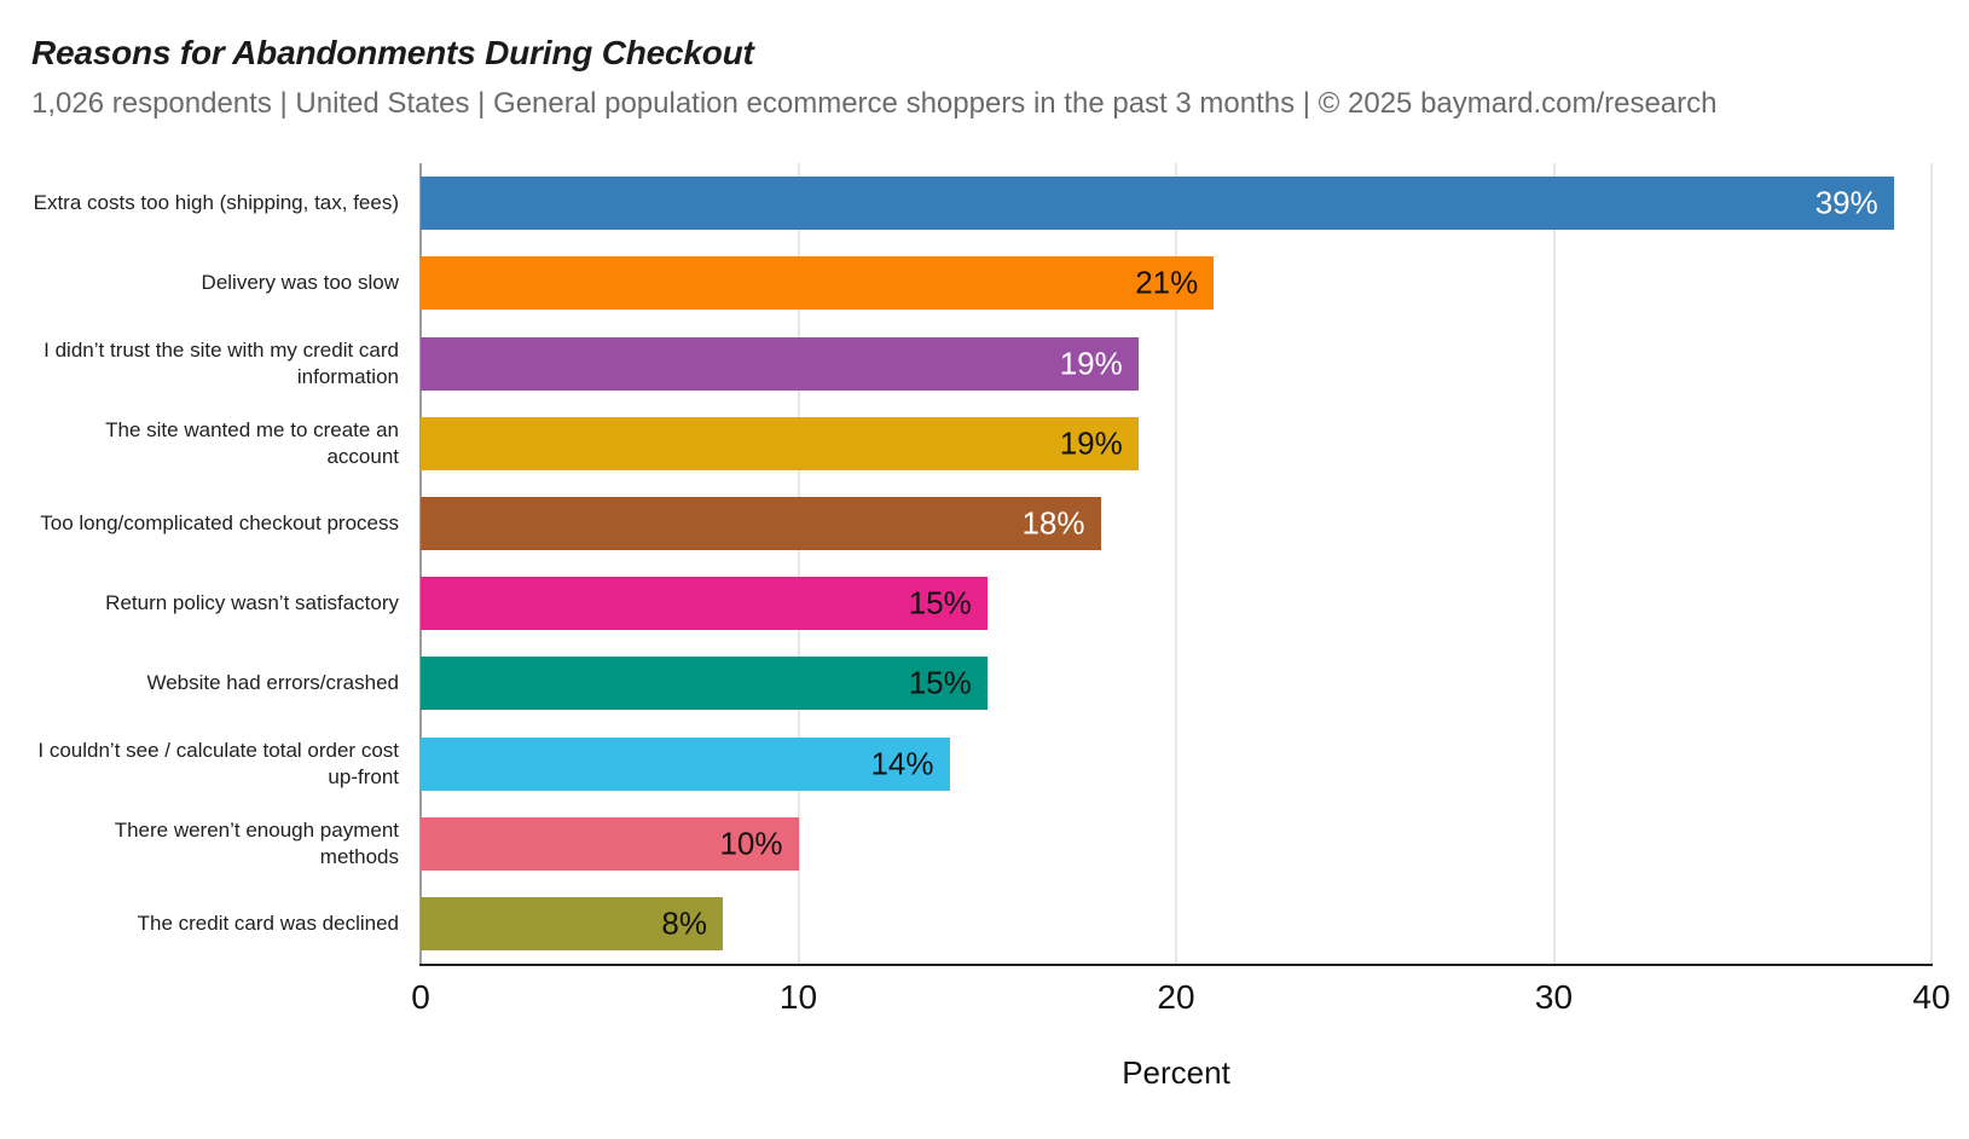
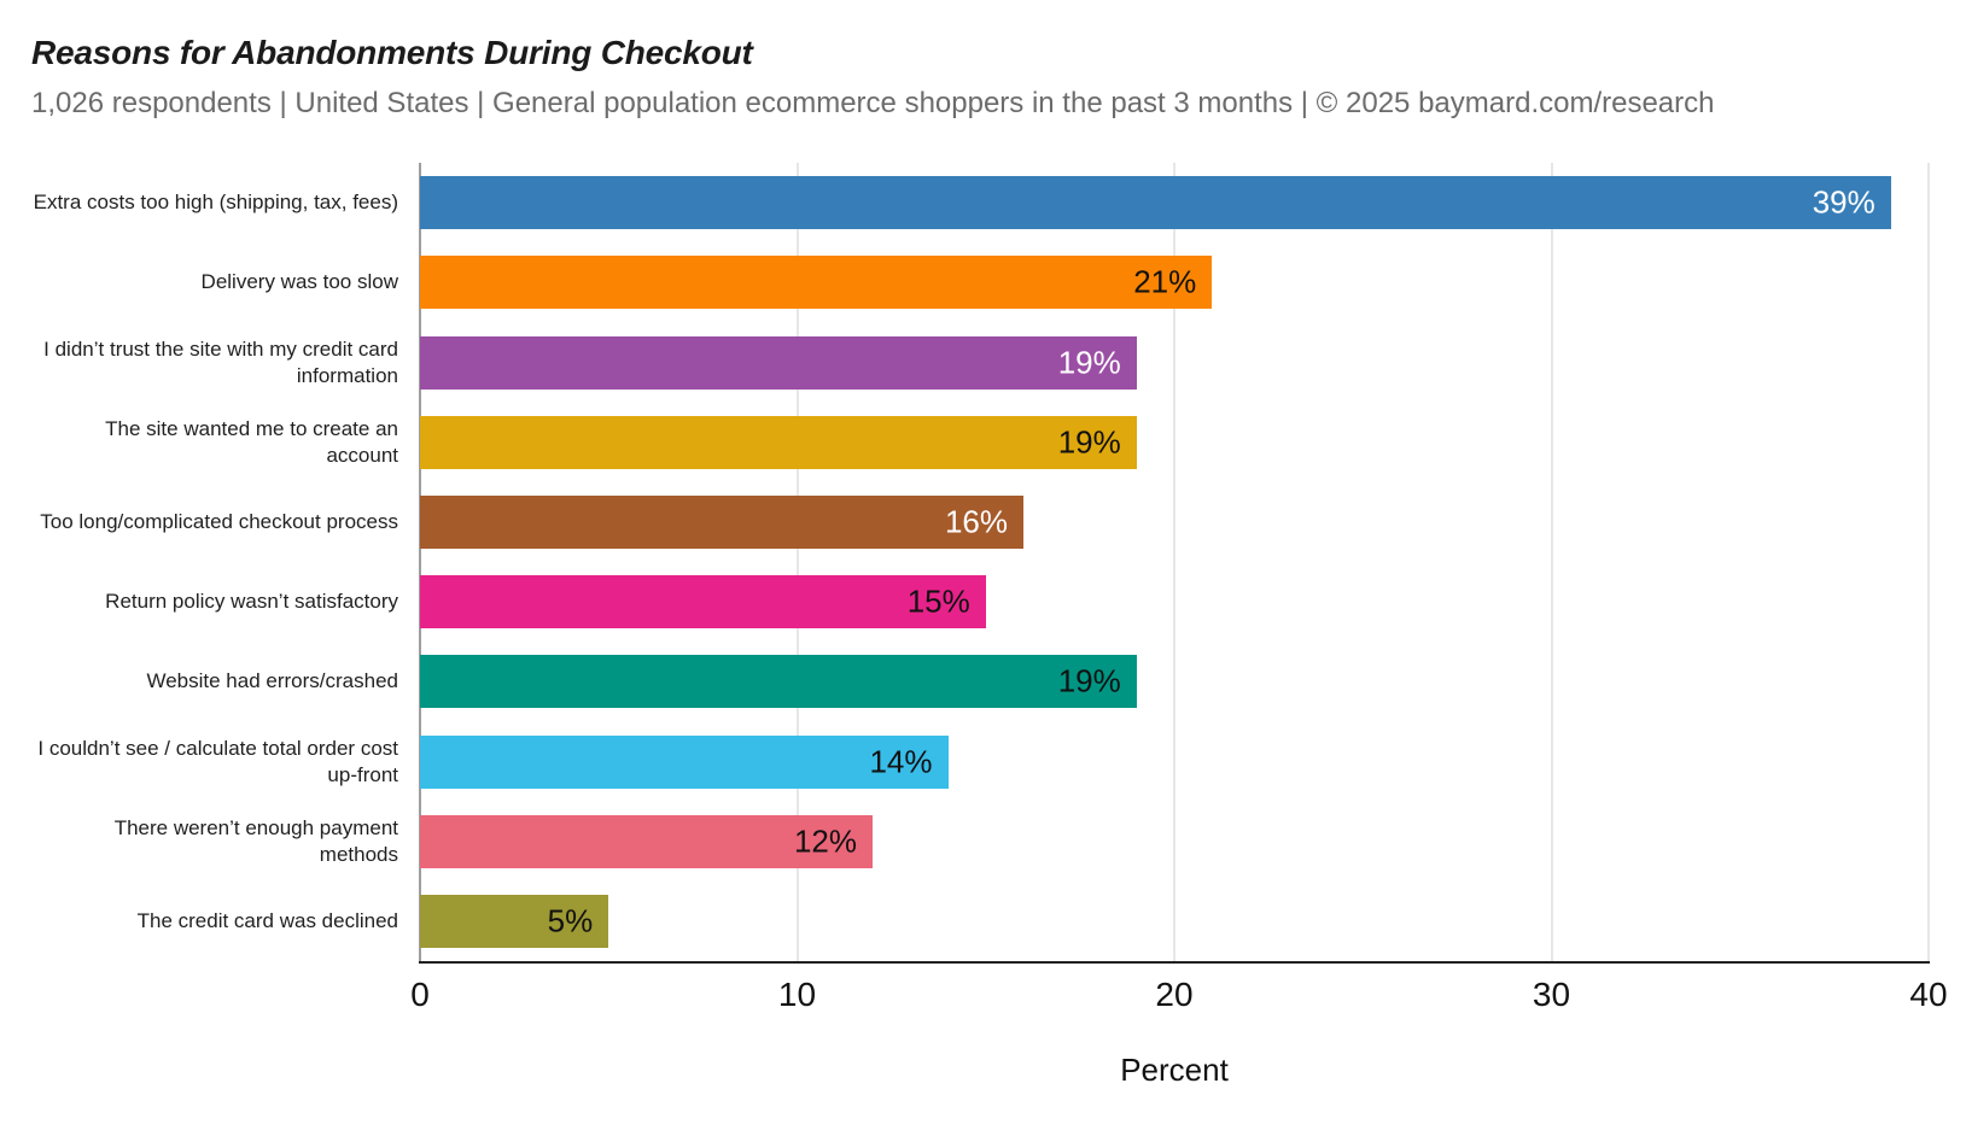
Too long/complicated checkout process: 18% -> 16%
Website had errors/crashed: 15% -> 19%
There weren’t enough payment methods: 10% -> 12%
The credit card was declined: 8% -> 5%
